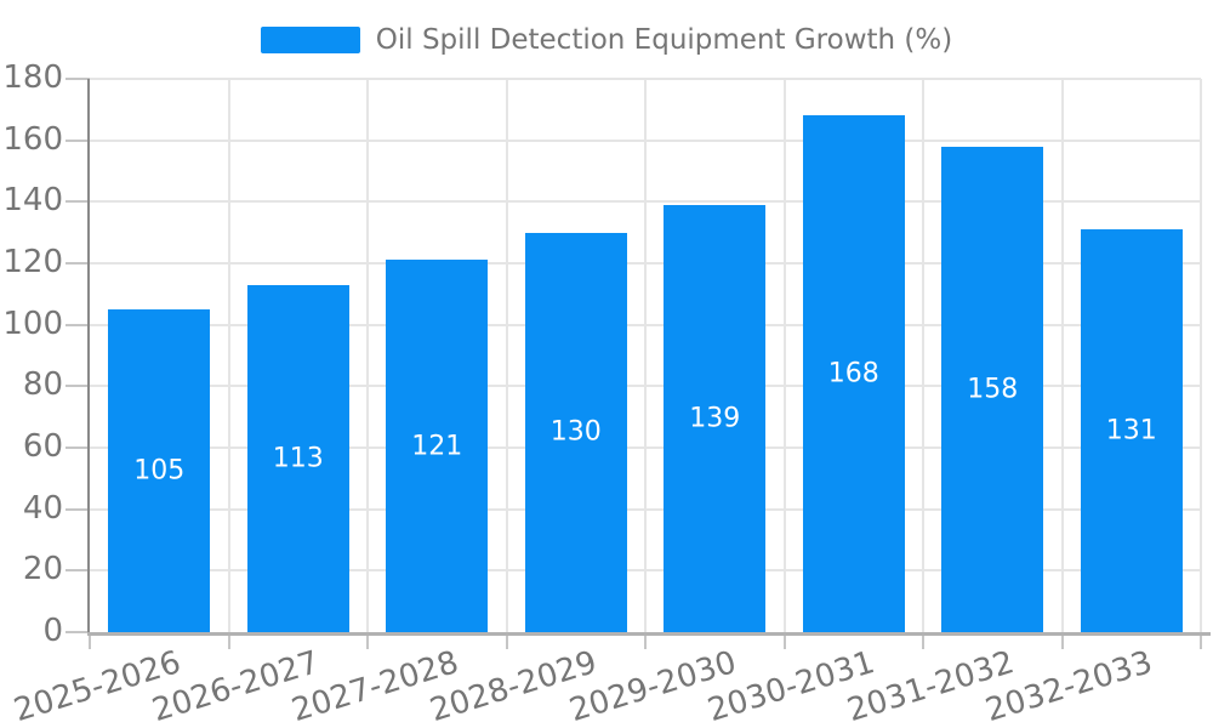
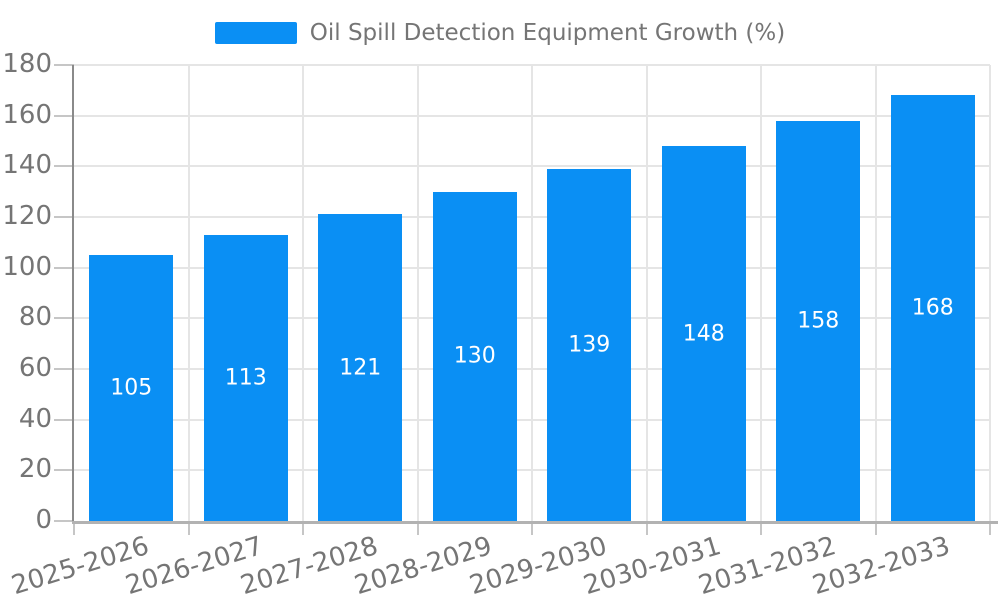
2030-2031: 168 -> 148
2032-2033: 131 -> 168
